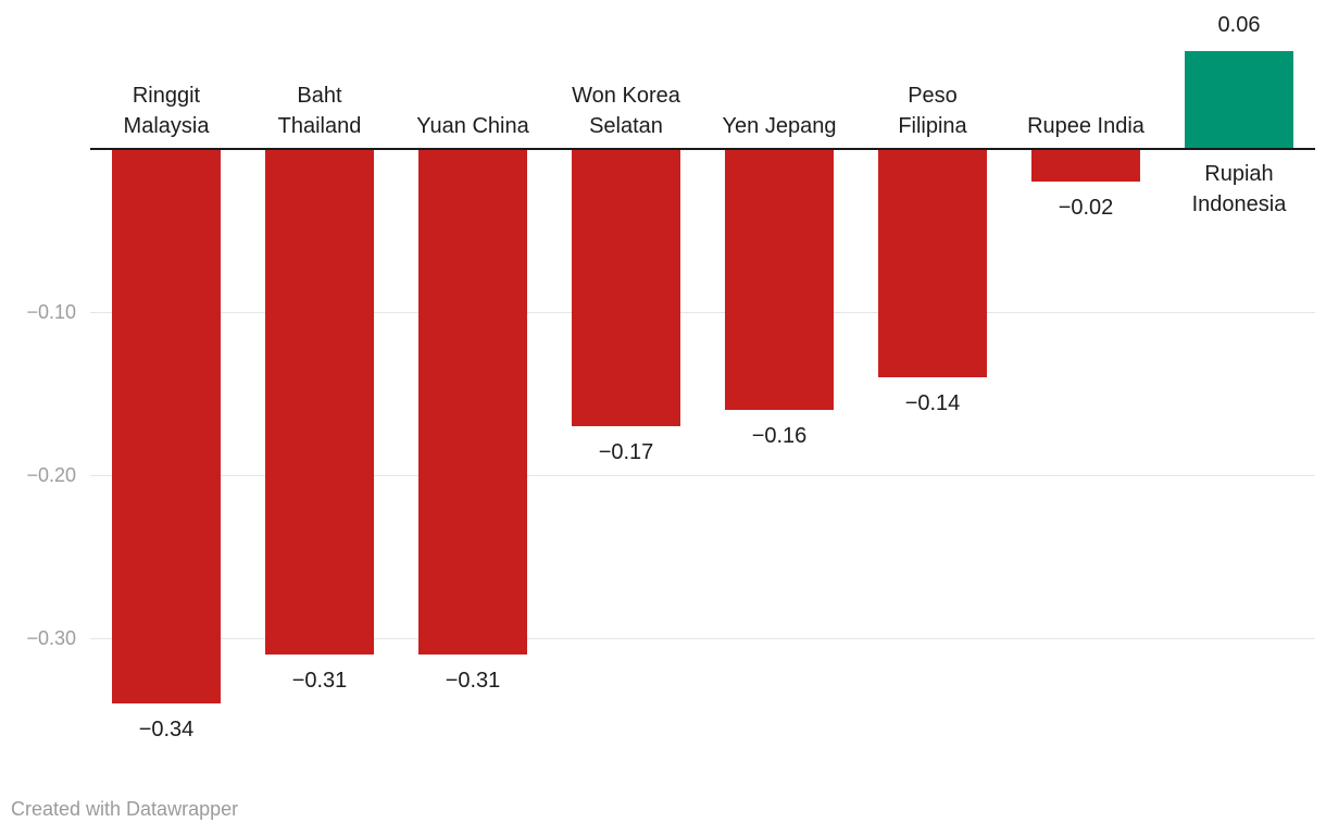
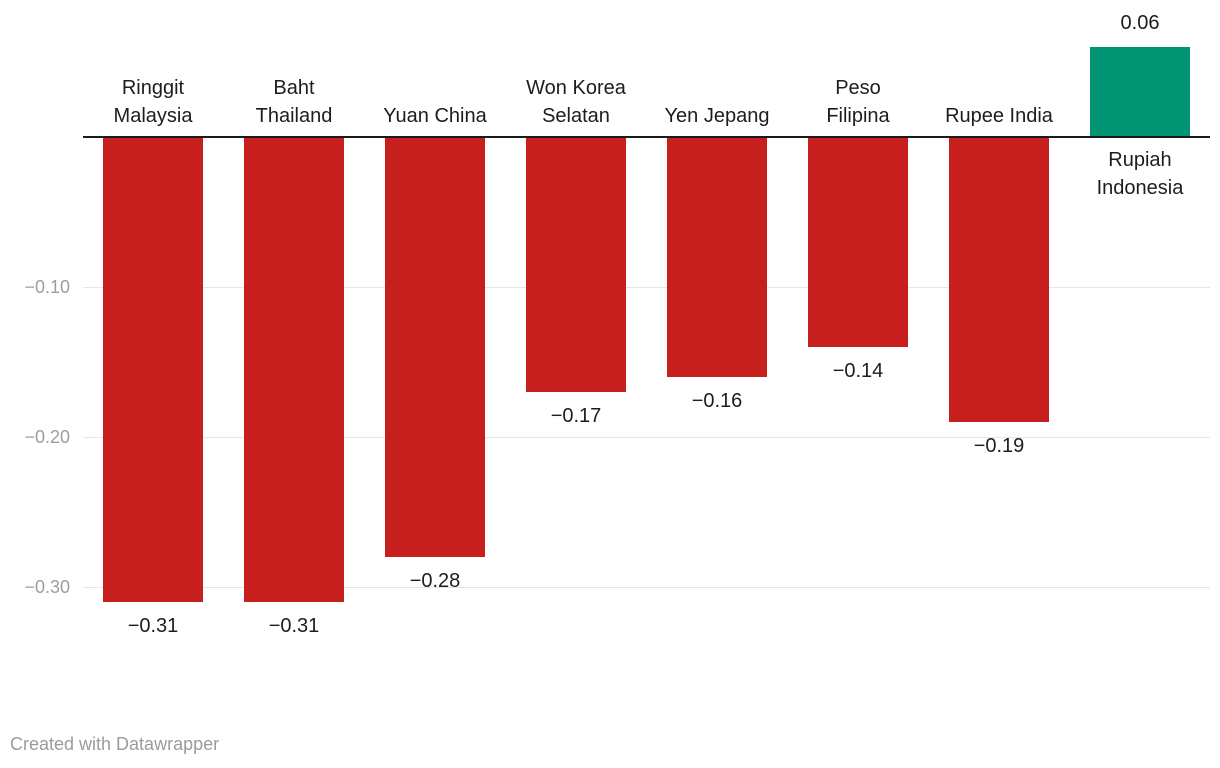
Ringgit Malaysia: −0.34 -> −0.31
Yuan China: −0.31 -> −0.28
Rupee India: −0.02 -> −0.19
